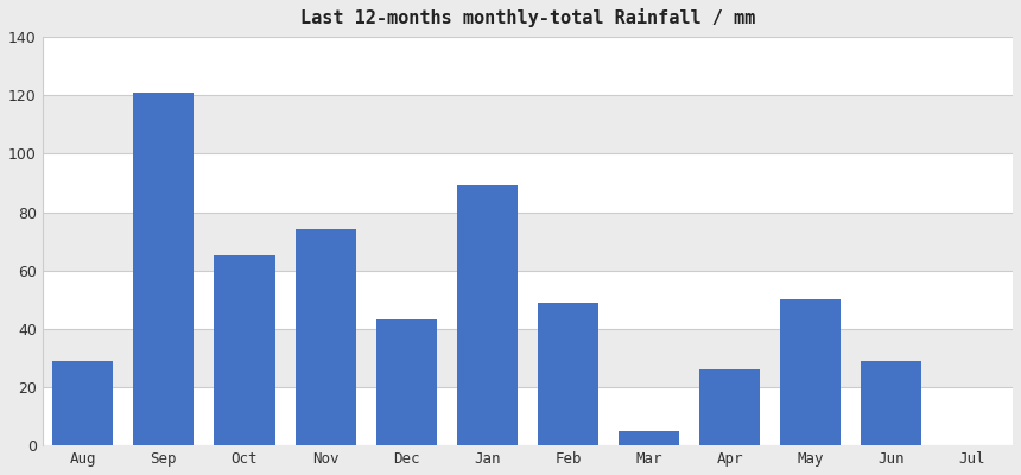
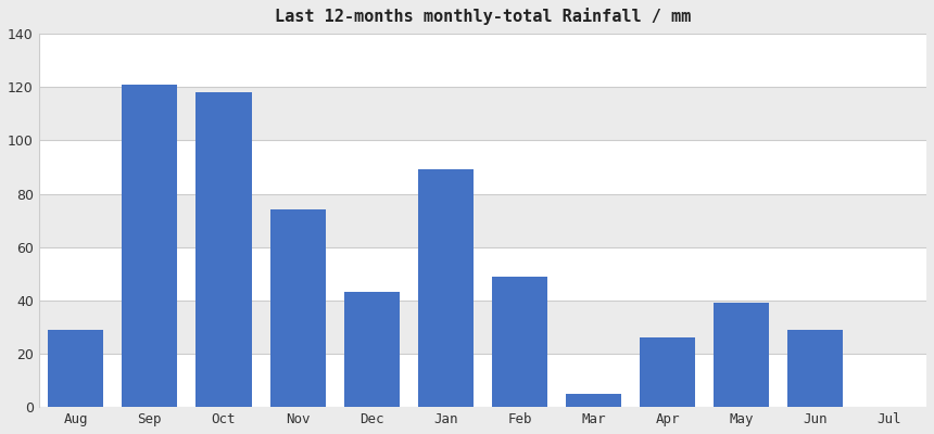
Oct: 65 -> 118
May: 50 -> 39
